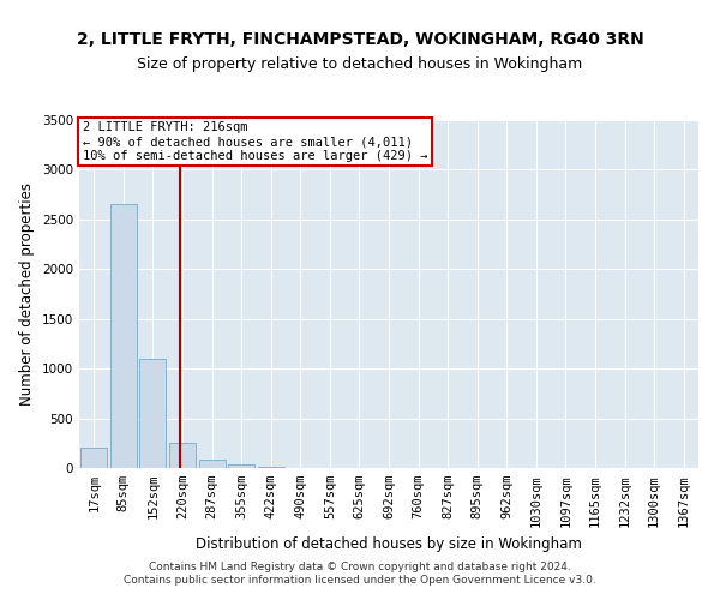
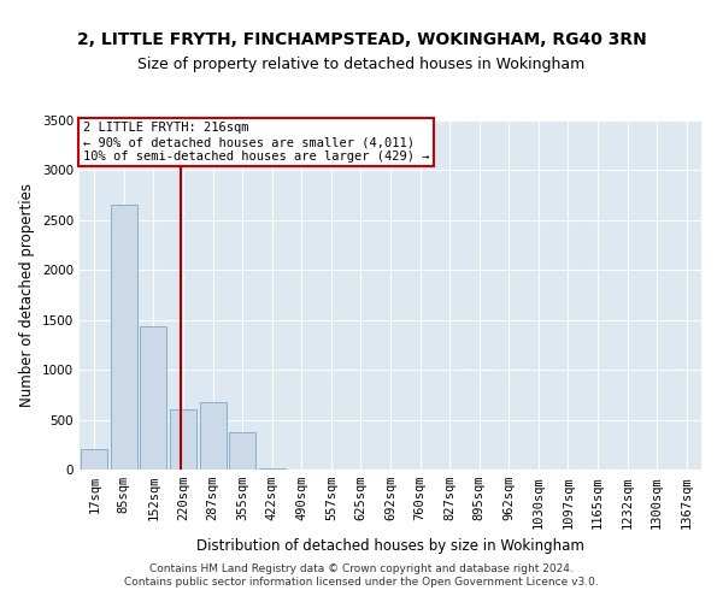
152sqm: 1100 -> 1440
220sqm: 250 -> 600
287sqm: 80 -> 680
355sqm: 40 -> 380
